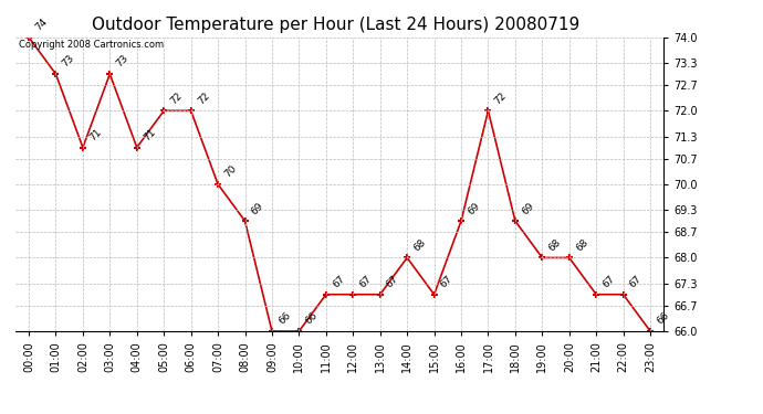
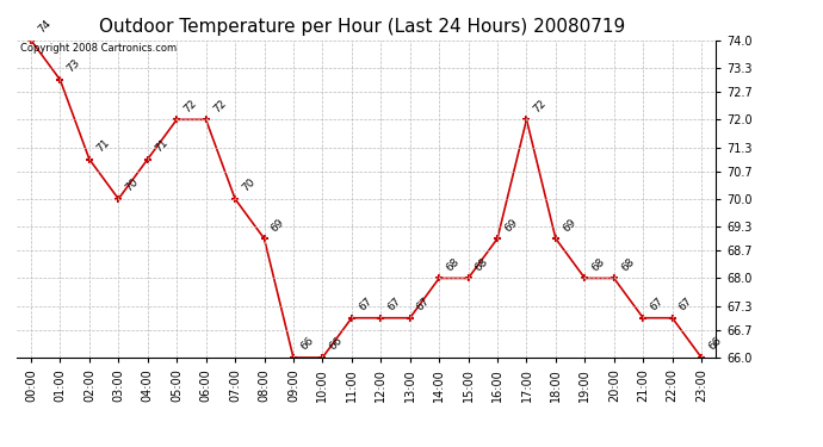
03:00: 73 -> 70
15:00: 67 -> 68
